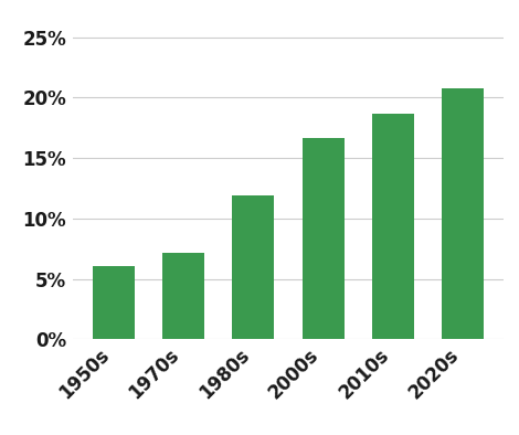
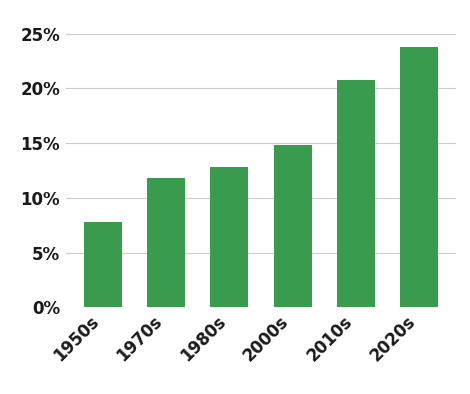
1950s: 6.1% -> 7.8%
1970s: 7.2% -> 11.8%
1980s: 11.9% -> 12.8%
2000s: 16.7% -> 14.8%
2010s: 18.7% -> 20.8%
2020s: 20.8% -> 23.8%
